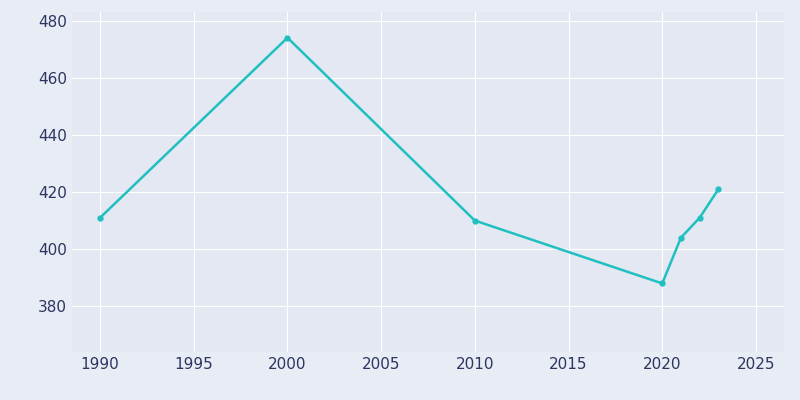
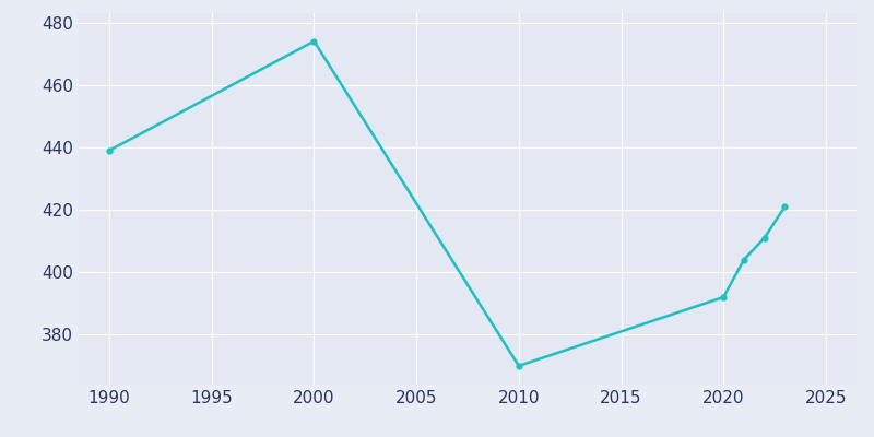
1990: 411 -> 439
2010: 410 -> 370
2020: 388 -> 392
